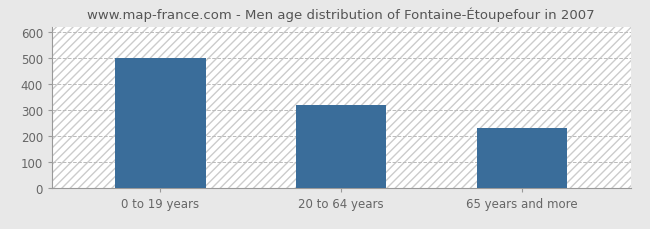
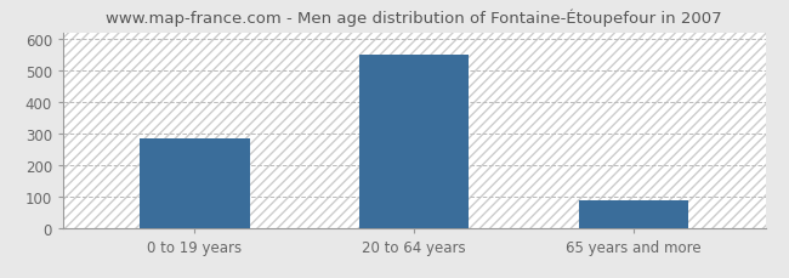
0 to 19 years: 500 -> 284
20 to 64 years: 320 -> 551
65 years and more: 230 -> 88
